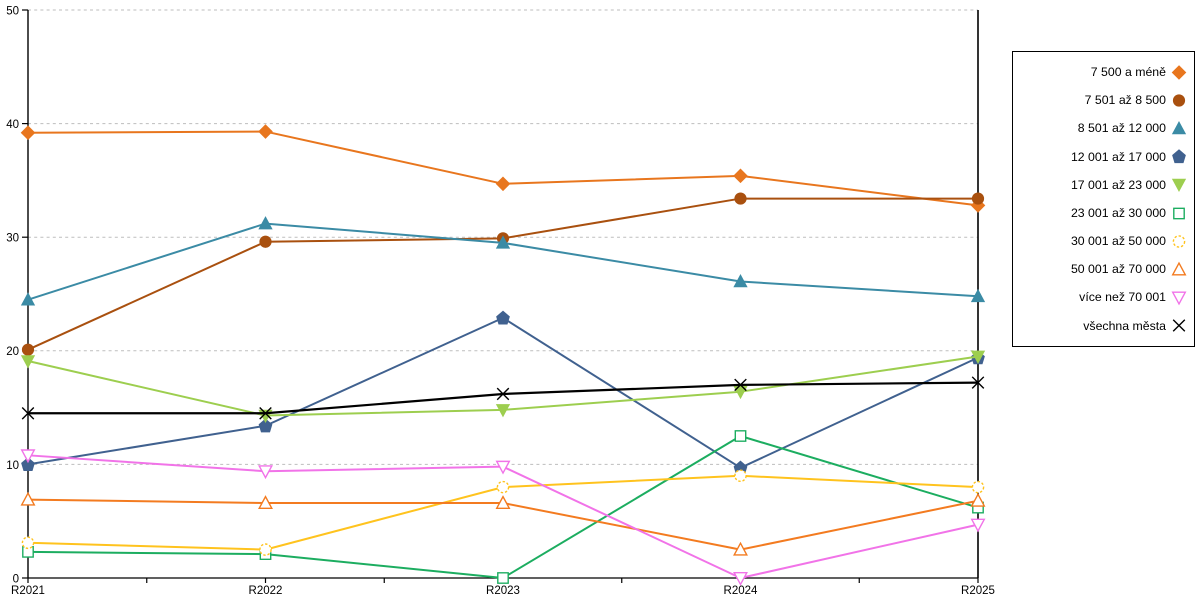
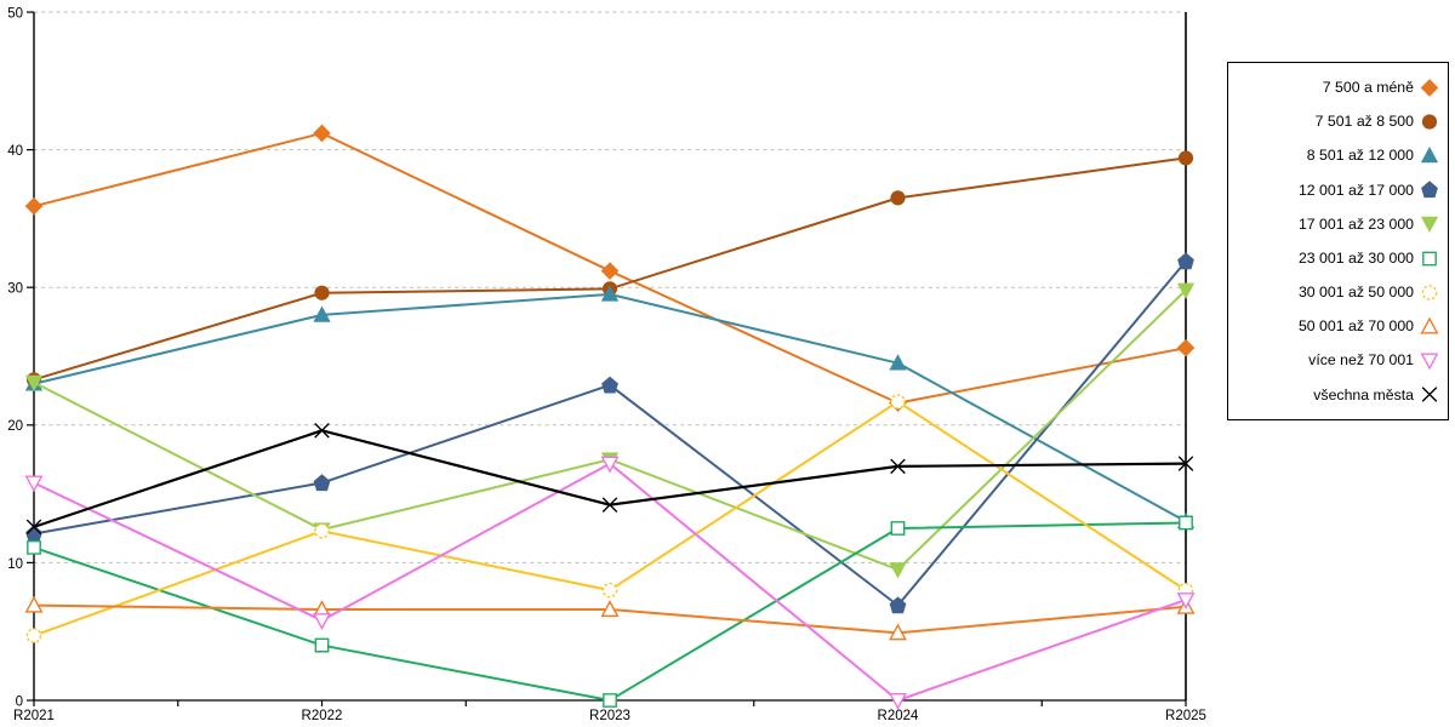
7 500 a méně/R2021: 39.2 -> 35.9
7 501 až 8 500/R2021: 20.1 -> 23.3
8 501 až 12 000/R2021: 24.5 -> 23.0
12 001 až 17 000/R2021: 10.0 -> 12.1
17 001 až 23 000/R2021: 19.1 -> 23.1
23 001 až 30 000/R2021: 2.3 -> 11.1
30 001 až 50 000/R2021: 3.1 -> 4.7
více než 70 001/R2021: 10.8 -> 15.8
všechna města/R2021: 14.5 -> 12.6
7 500 a méně/R2022: 39.3 -> 41.2
8 501 až 12 000/R2022: 31.2 -> 28.0
12 001 až 17 000/R2022: 13.4 -> 15.8
17 001 až 23 000/R2022: 14.3 -> 12.4
23 001 až 30 000/R2022: 2.1 -> 4.0
30 001 až 50 000/R2022: 2.5 -> 12.3
více než 70 001/R2022: 9.4 -> 5.8
všechna města/R2022: 14.5 -> 19.6
7 500 a méně/R2023: 34.7 -> 31.2
17 001 až 23 000/R2023: 14.8 -> 17.5
více než 70 001/R2023: 9.8 -> 17.2
všechna města/R2023: 16.2 -> 14.2
7 500 a méně/R2024: 35.4 -> 21.6
7 501 až 8 500/R2024: 33.4 -> 36.5
8 501 až 12 000/R2024: 26.1 -> 24.5
12 001 až 17 000/R2024: 9.7 -> 6.9
17 001 až 23 000/R2024: 16.4 -> 9.5
30 001 až 50 000/R2024: 9.0 -> 21.7
50 001 až 70 000/R2024: 2.5 -> 4.9
7 500 a méně/R2025: 32.8 -> 25.6
7 501 až 8 500/R2025: 33.4 -> 39.4
8 501 až 12 000/R2025: 24.8 -> 13.0
12 001 až 17 000/R2025: 19.4 -> 31.9
17 001 až 23 000/R2025: 19.5 -> 29.8
23 001 až 30 000/R2025: 6.2 -> 12.9
více než 70 001/R2025: 4.7 -> 7.3
